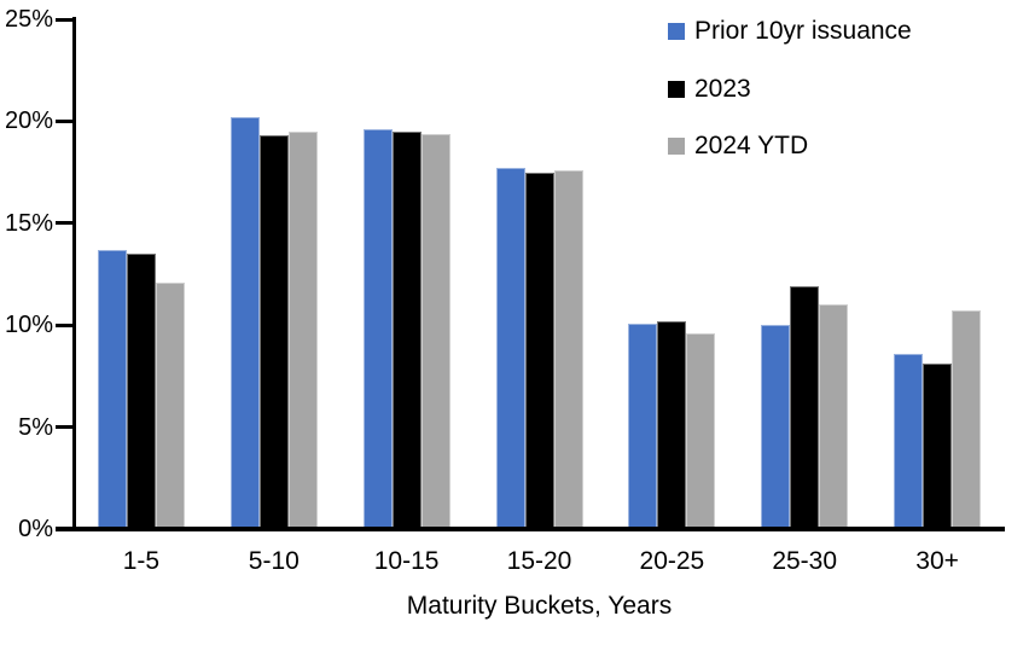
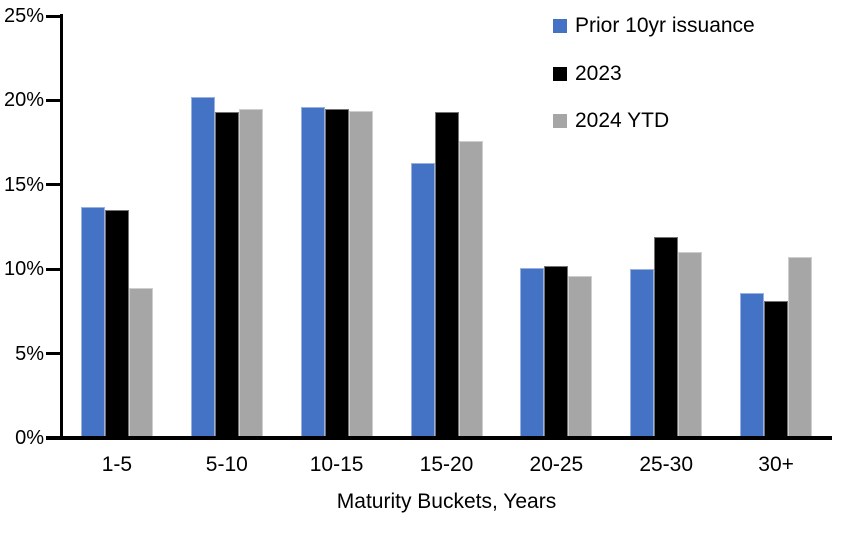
2024 YTD/1-5: 12.1% -> 8.9%
Prior 10yr issuance/15-20: 17.7% -> 16.3%
2023/15-20: 17.5% -> 19.3%
